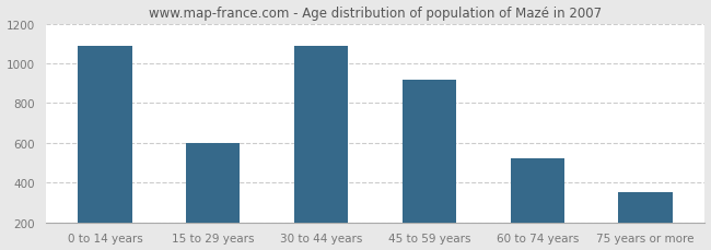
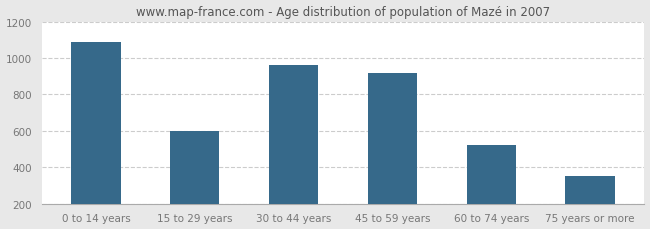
30 to 44 years: 1090 -> 960
